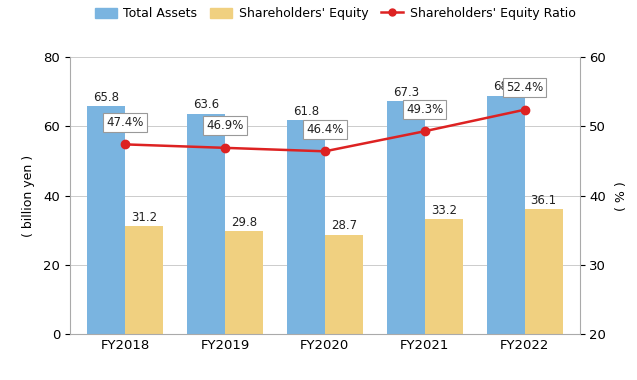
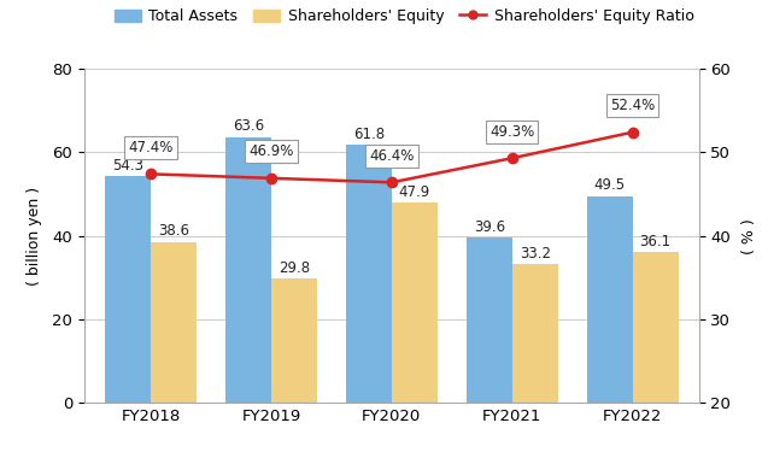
Total Assets/FY2018: 65.8 -> 54.3
Shareholders' Equity/FY2018: 31.2 -> 38.6
Shareholders' Equity/FY2020: 28.7 -> 47.9
Total Assets/FY2021: 67.3 -> 39.6
Total Assets/FY2022: 68.8 -> 49.5
